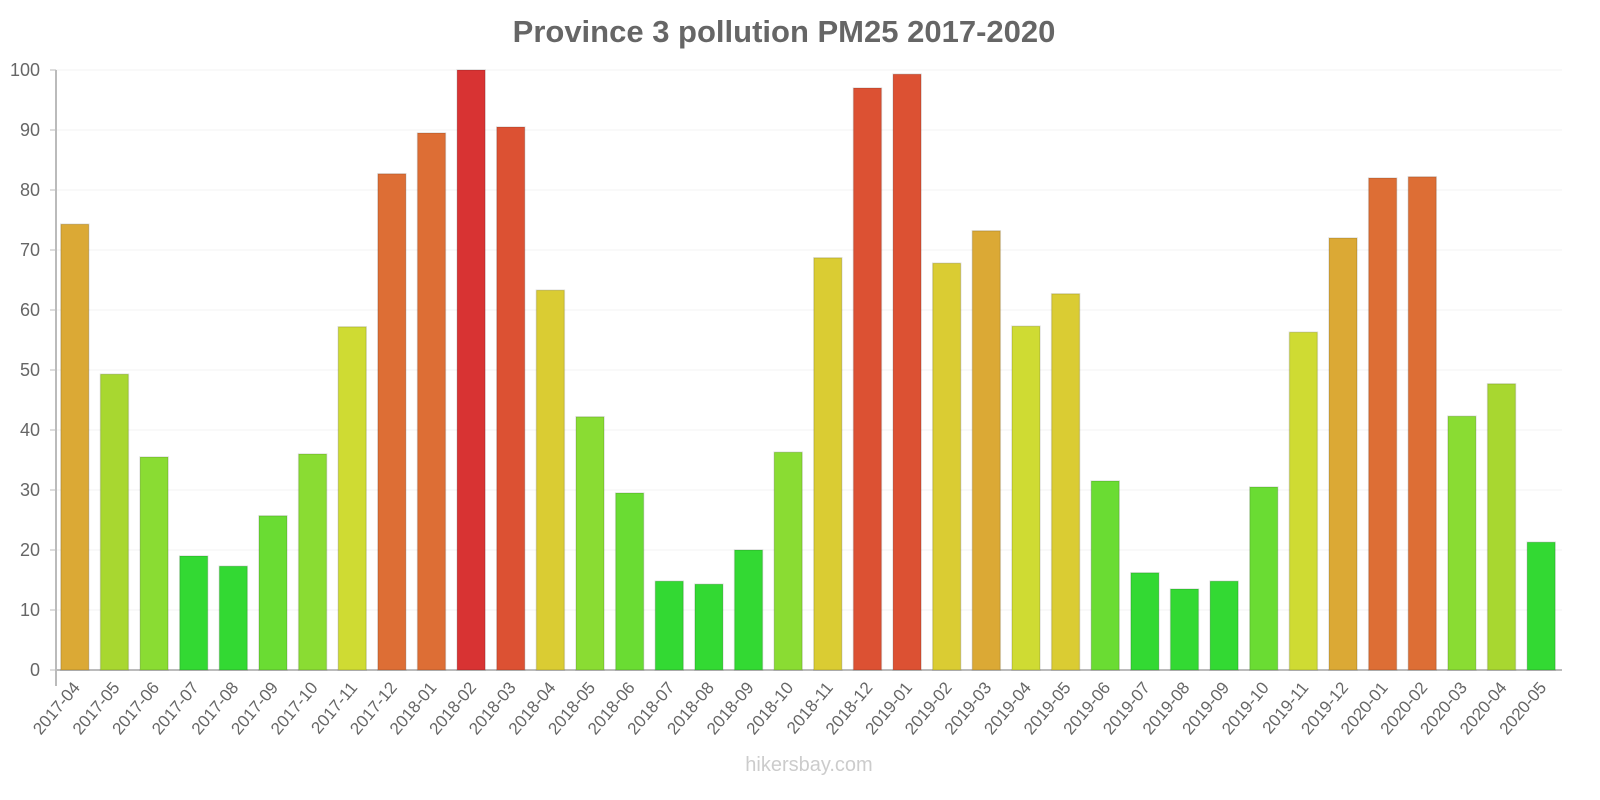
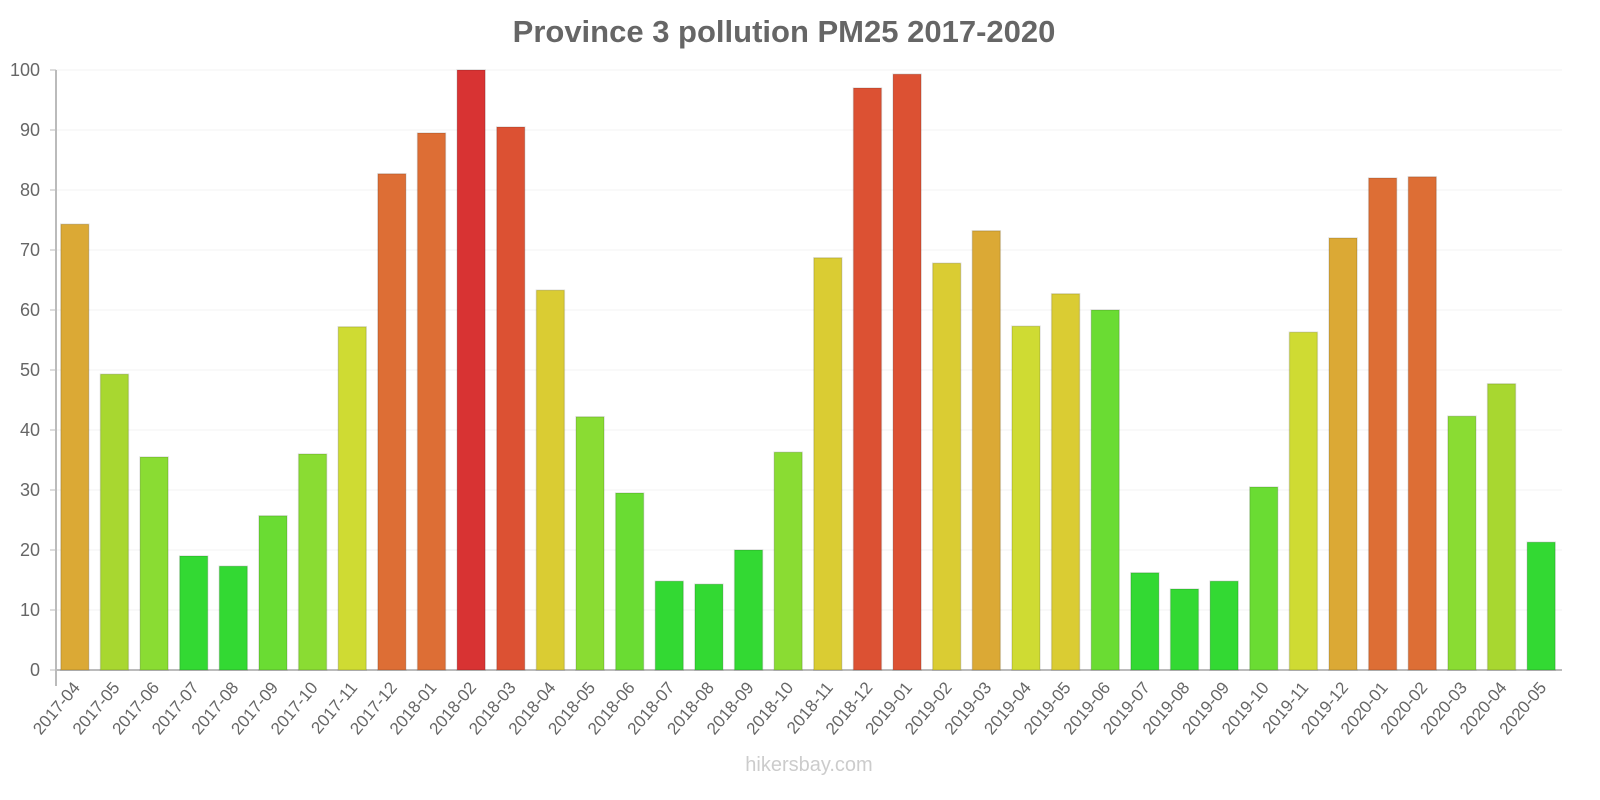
2019-06: 32 -> 60
